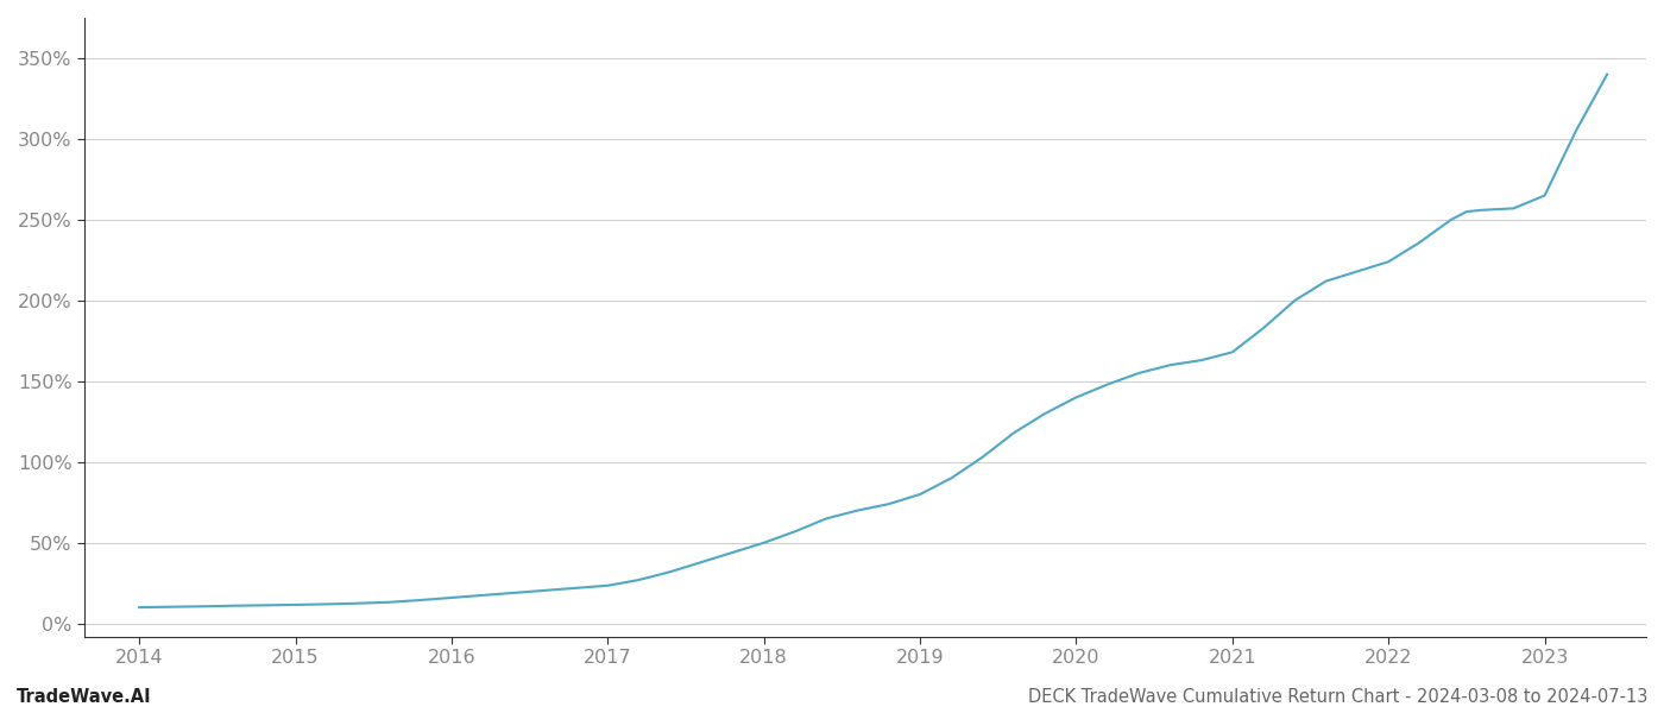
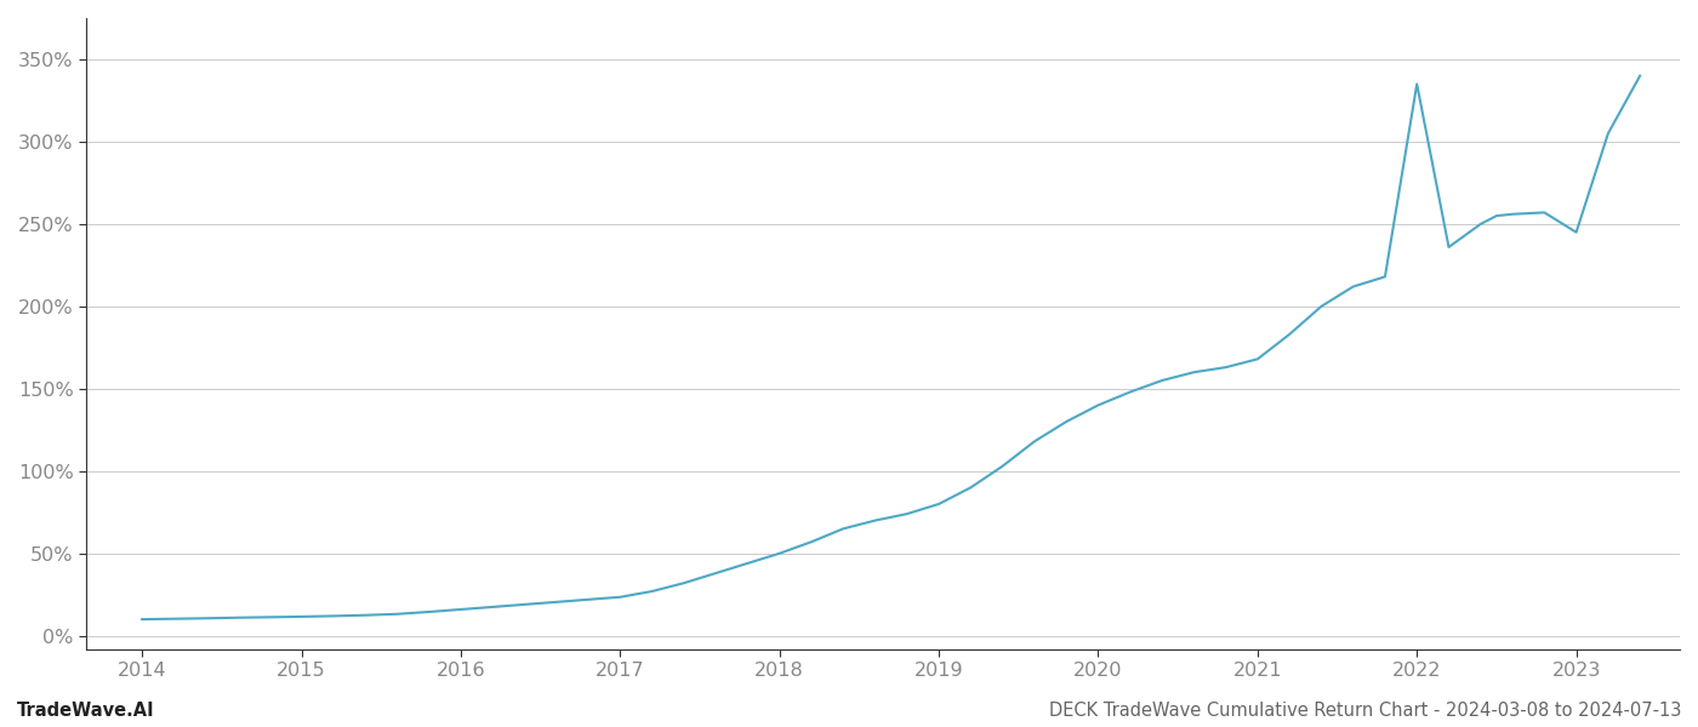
2022: 224% -> 335%
2023: 265% -> 245%
